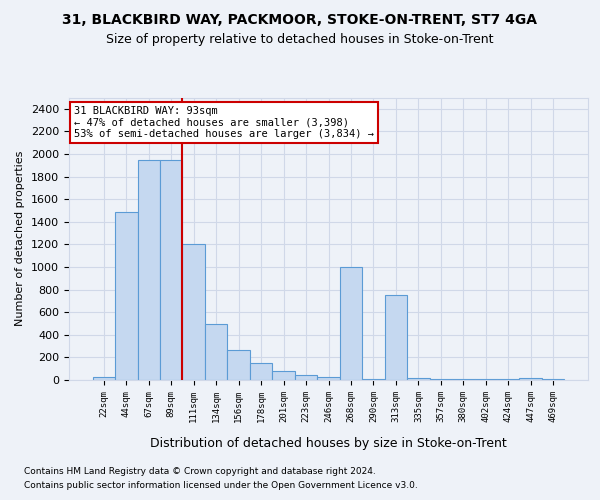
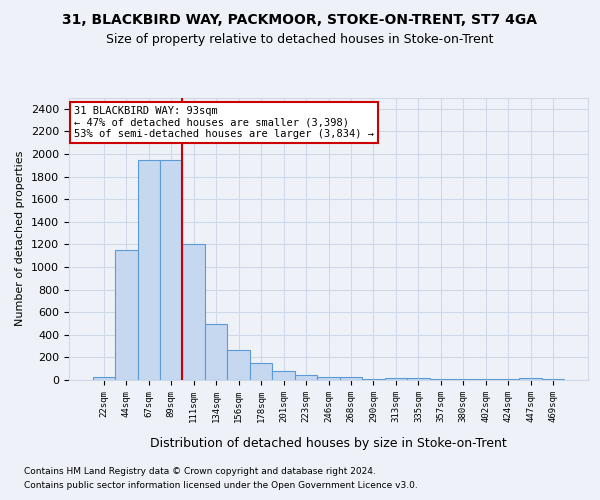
44sqm: 1490 -> 1150
268sqm: 1000 -> 30
313sqm: 750 -> 20
